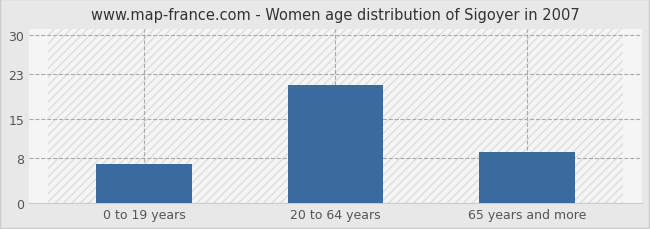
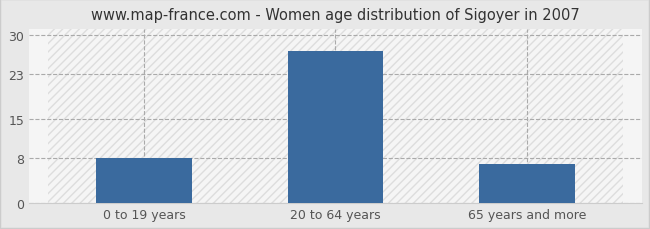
0 to 19 years: 7 -> 8
20 to 64 years: 21 -> 27
65 years and more: 9 -> 7
